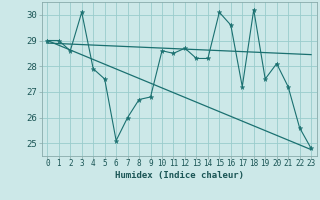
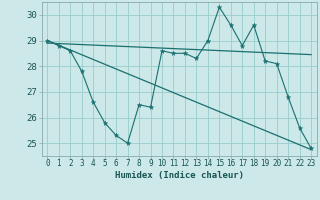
1: 29.0 -> 28.8
3: 30.1 -> 27.8
4: 27.9 -> 26.6
5: 27.5 -> 25.8
6: 25.1 -> 25.3
7: 26.0 -> 25.0
8: 26.7 -> 26.5
9: 26.8 -> 26.4
12: 28.7 -> 28.5
14: 28.3 -> 29.0
15: 30.1 -> 30.3
17: 27.2 -> 28.8
18: 30.2 -> 29.6
19: 27.5 -> 28.2
21: 27.2 -> 26.8
